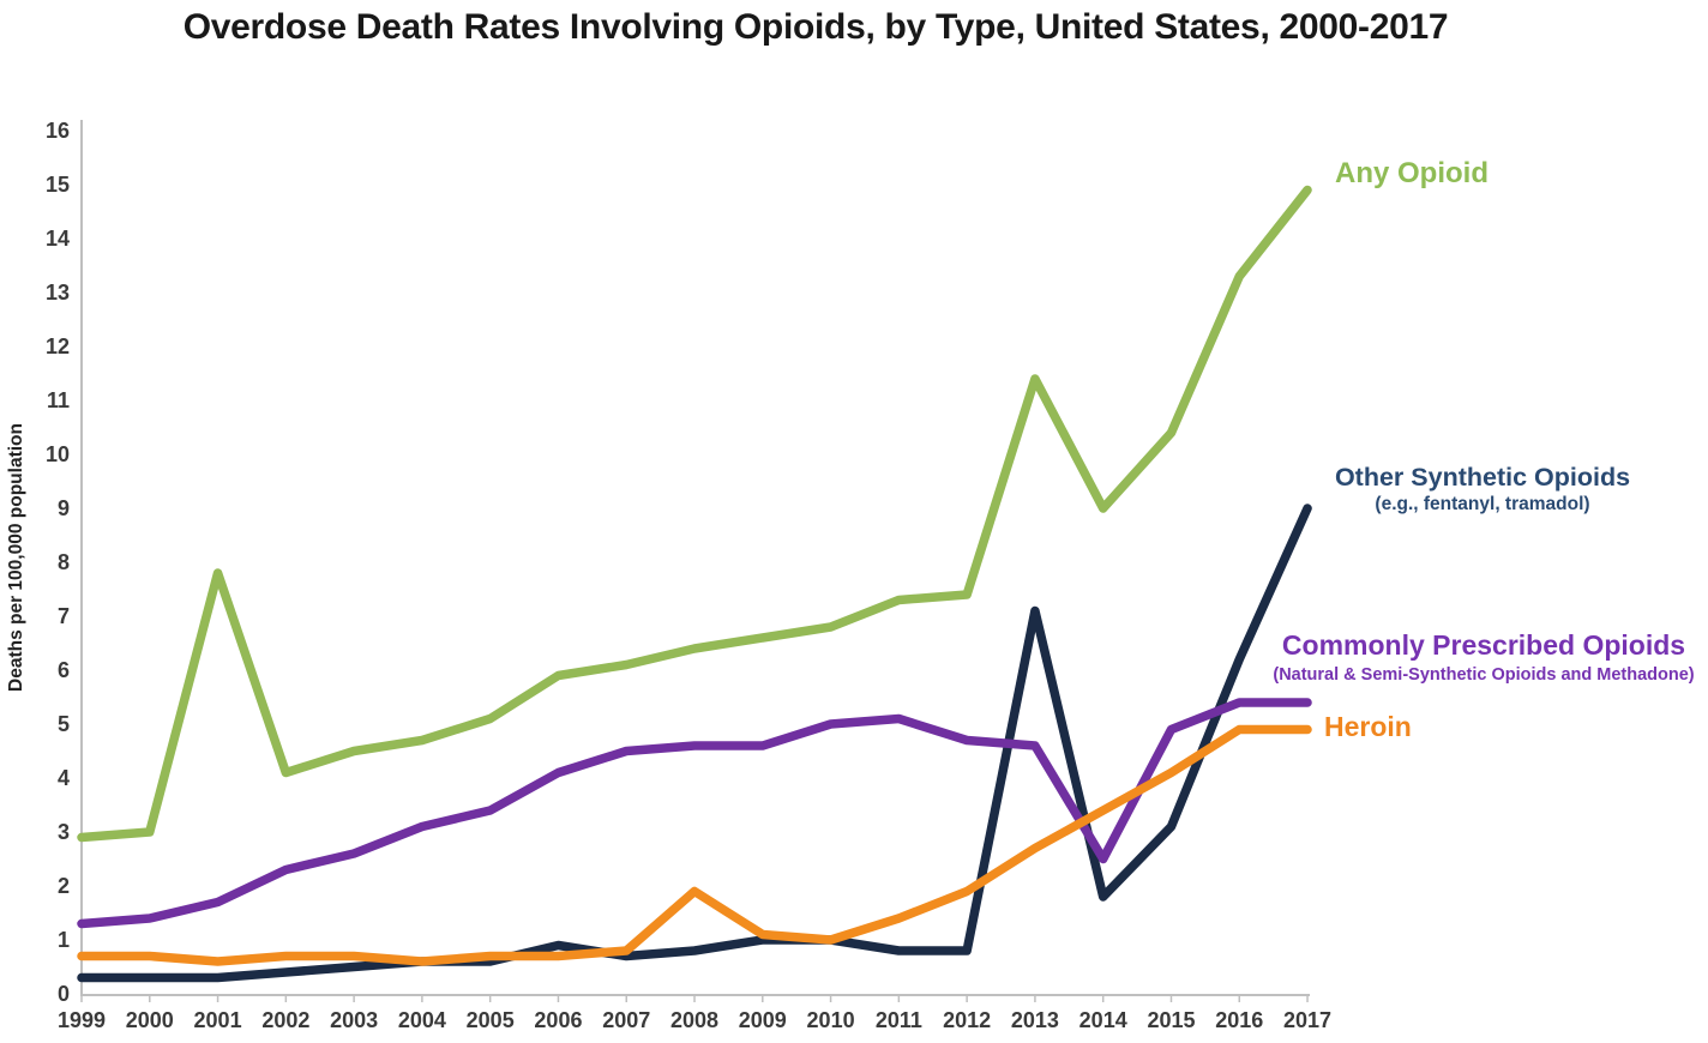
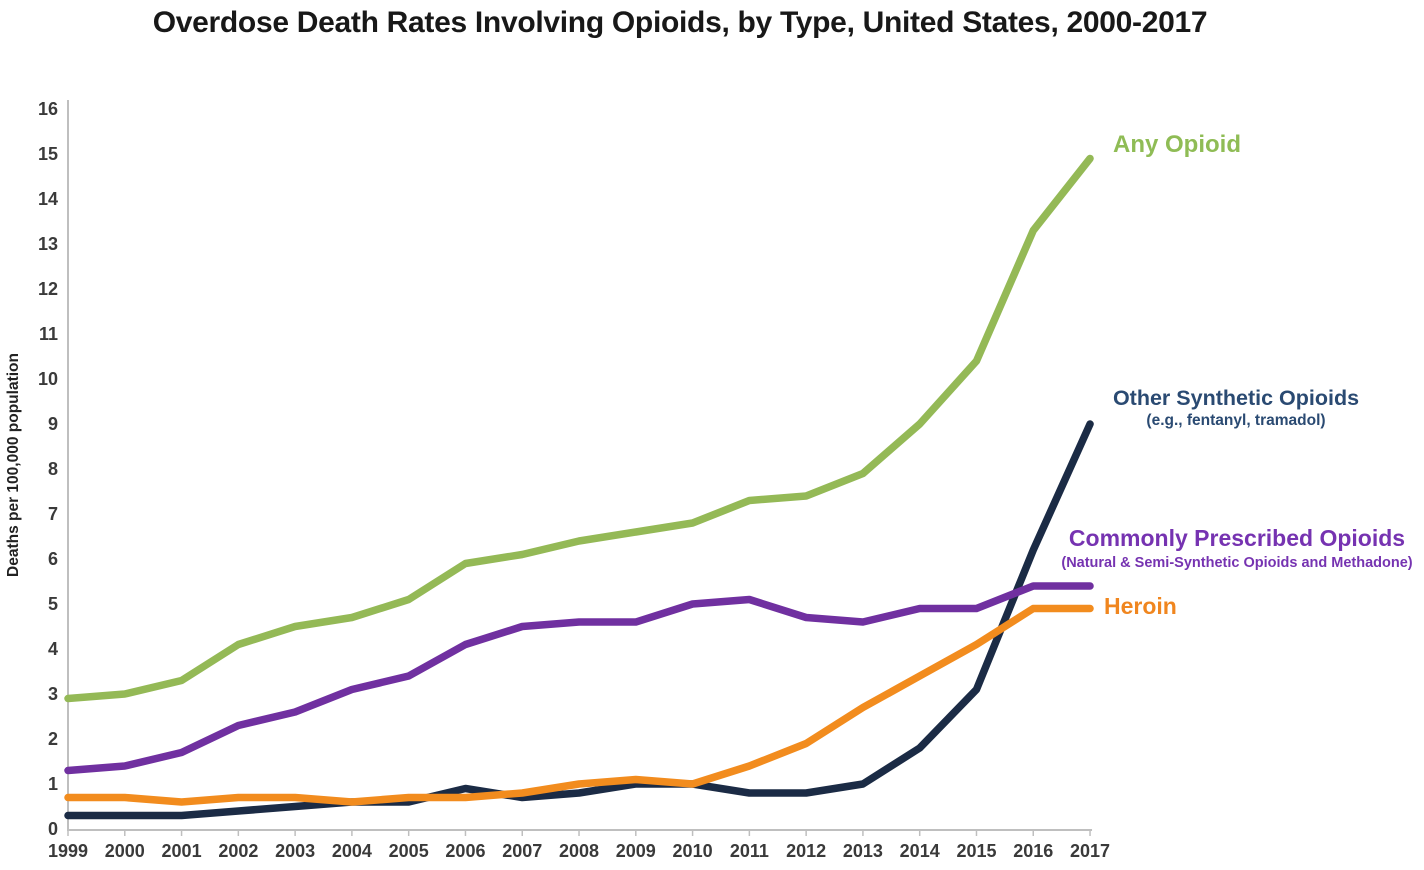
Any Opioid/2001: 7.8 -> 3.3
Heroin/2008: 1.9 -> 1.0
Any Opioid/2013: 11.4 -> 7.9
Other Synthetic Opioids/2013: 7.1 -> 1.0
Commonly Prescribed Opioids/2014: 2.5 -> 4.9
